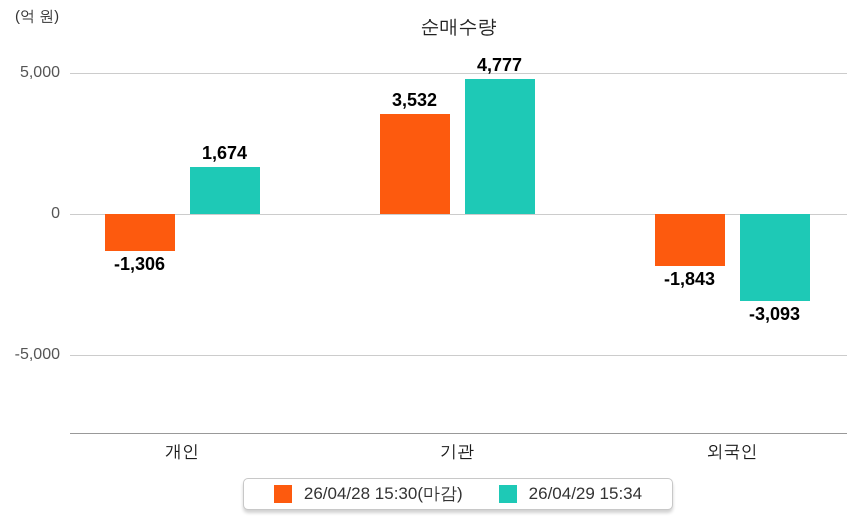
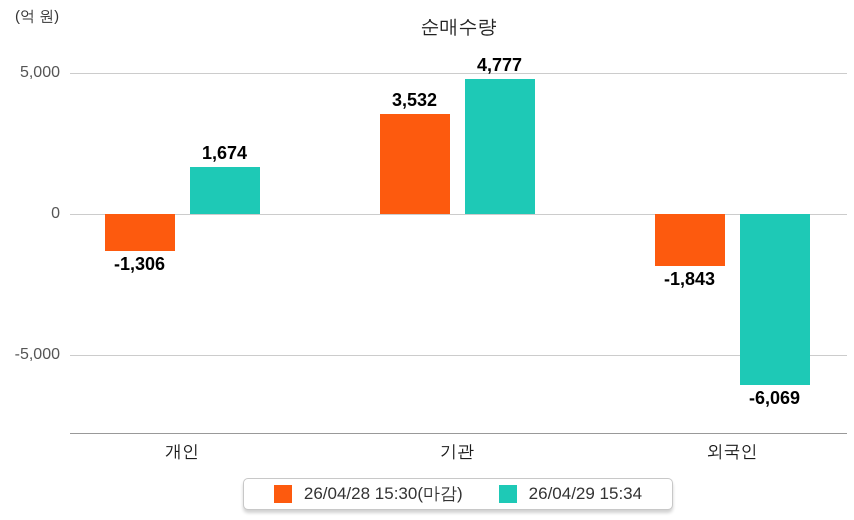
26/04/29 15:34/외국인: -3,093 -> -6,069
